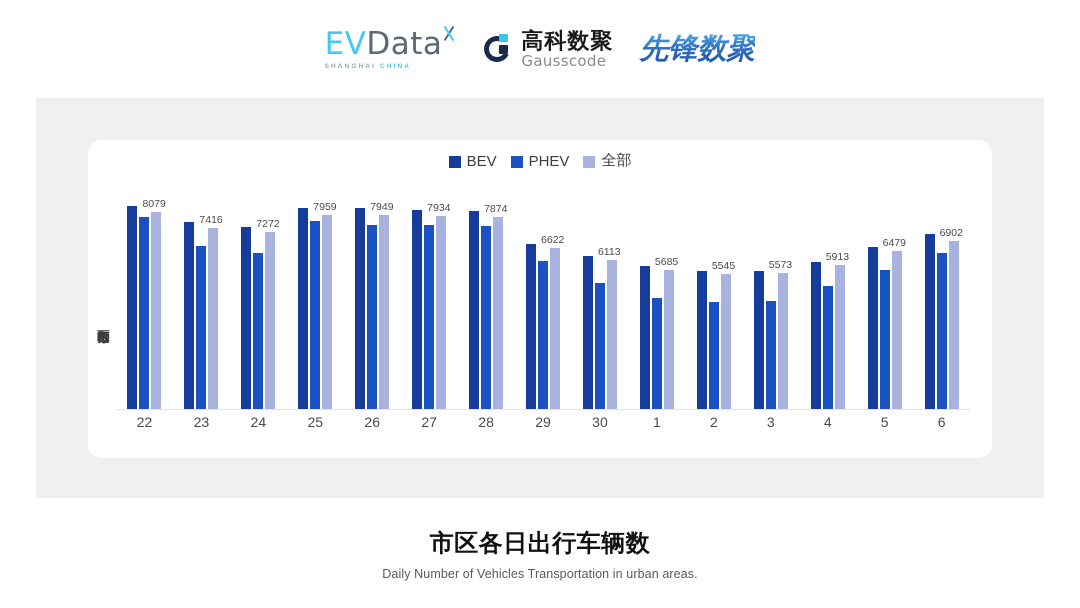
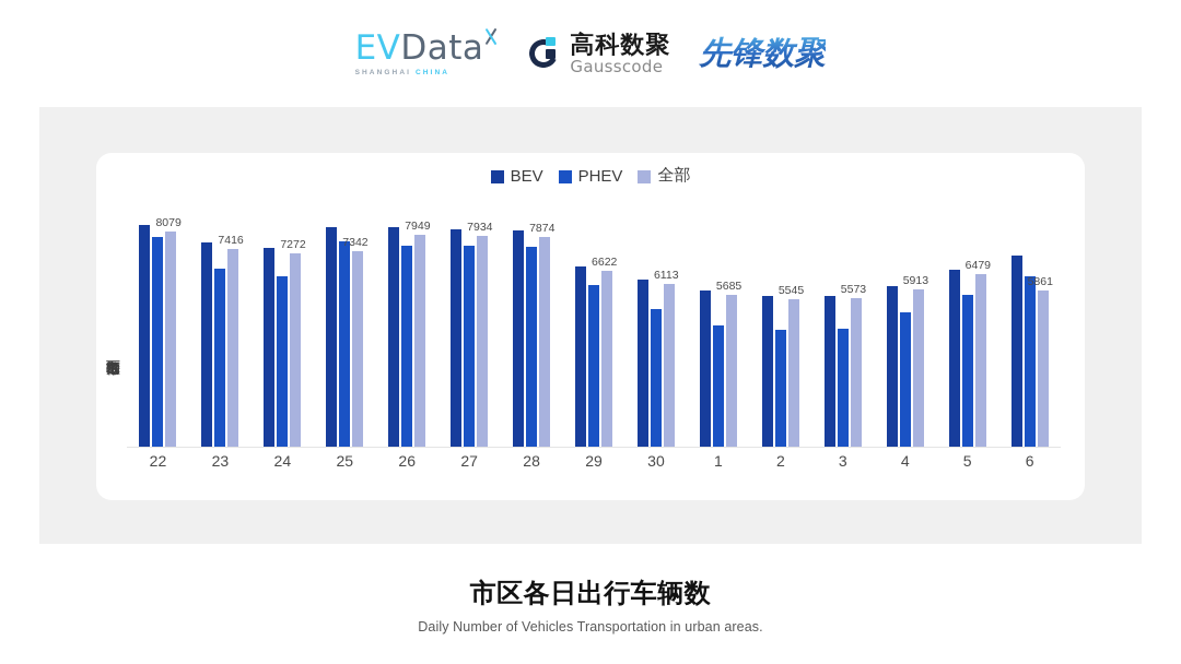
全部/25: 7959 -> 7342
全部/6: 6902 -> 5861
